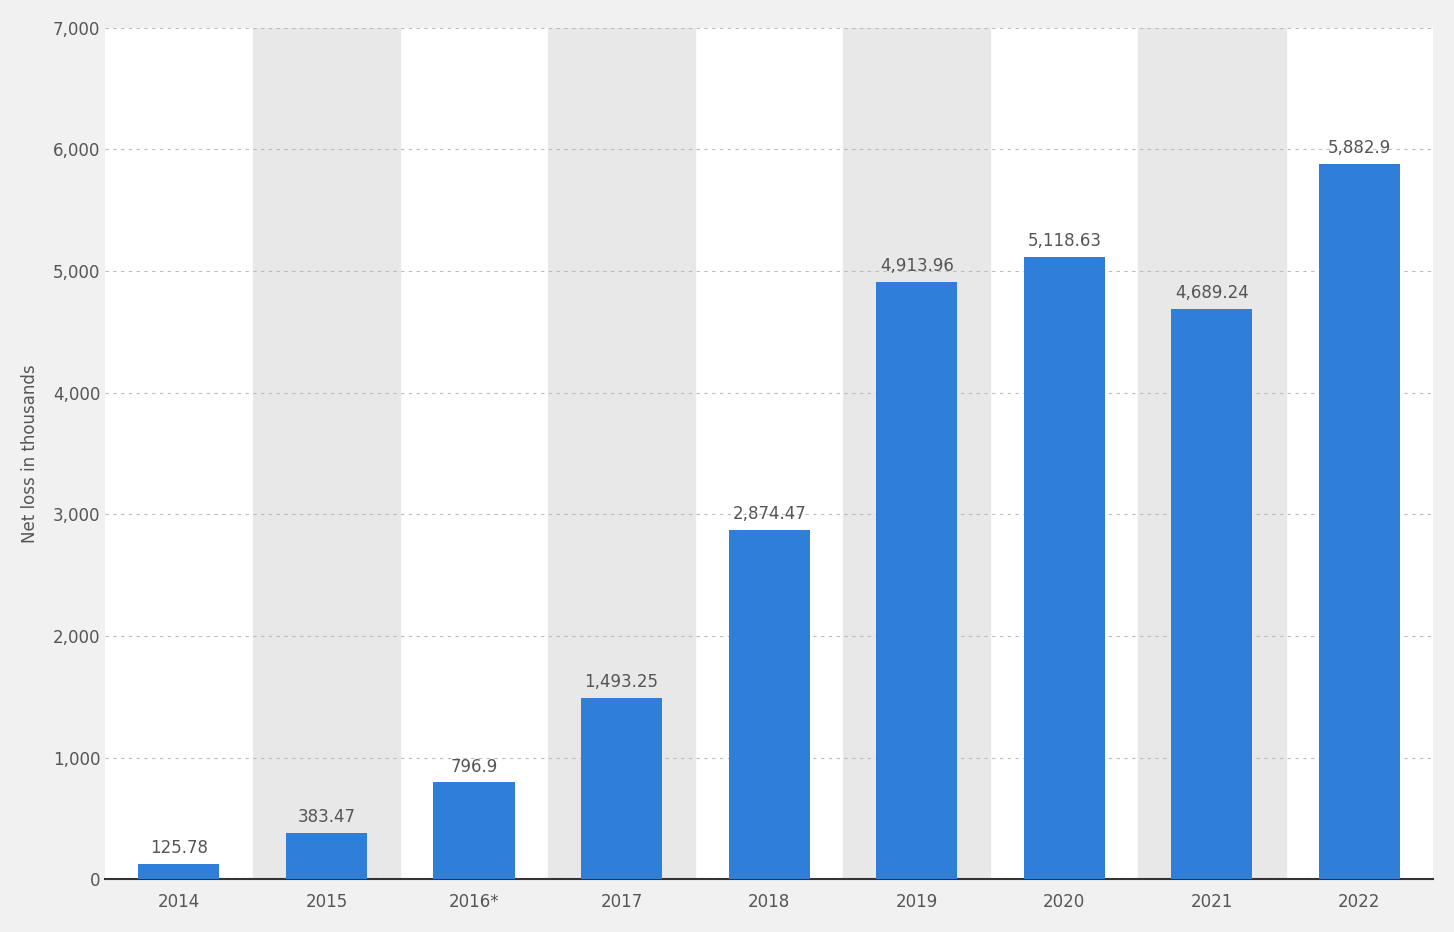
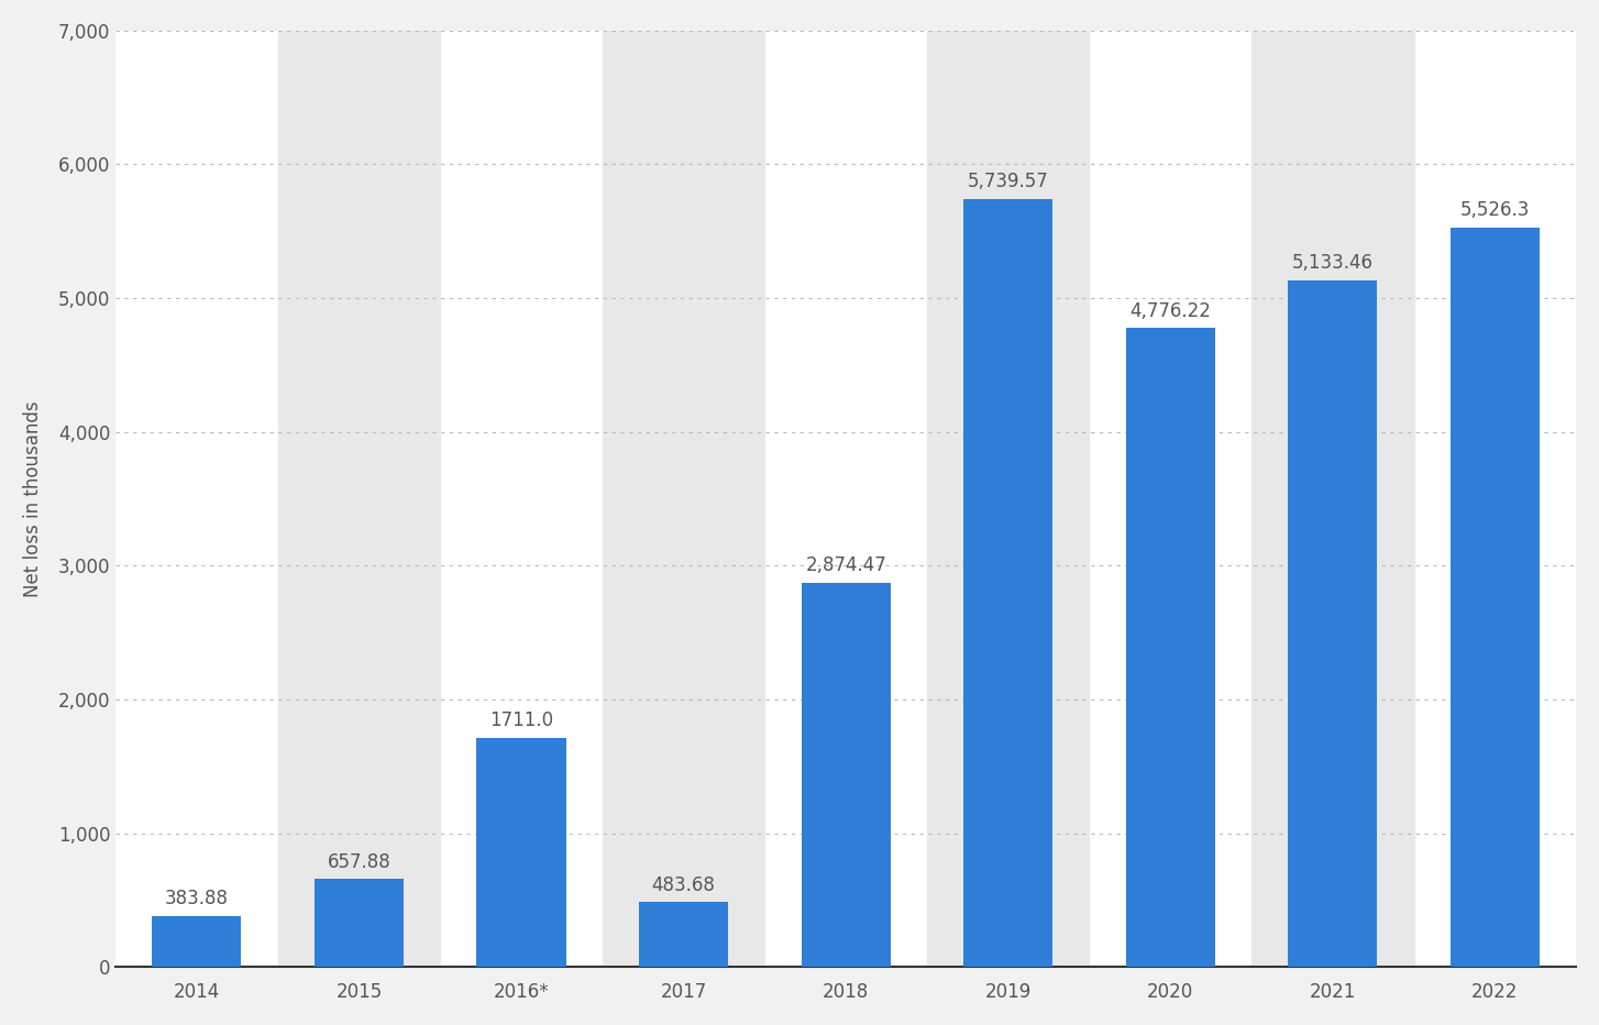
2014: 125.78 -> 383.88
2015: 383.47 -> 657.88
2016*: 796.9 -> 1711.0
2017: 1,493.25 -> 483.68
2019: 4,913.96 -> 5,739.57
2020: 5,118.63 -> 4,776.22
2021: 4,689.24 -> 5,133.46
2022: 5,882.9 -> 5,526.3
